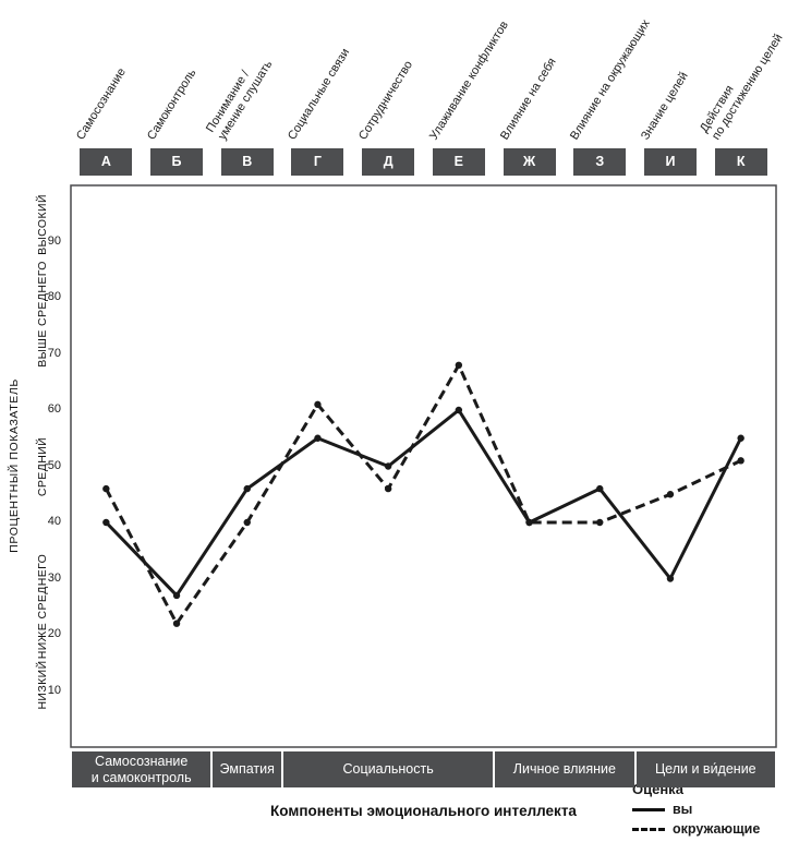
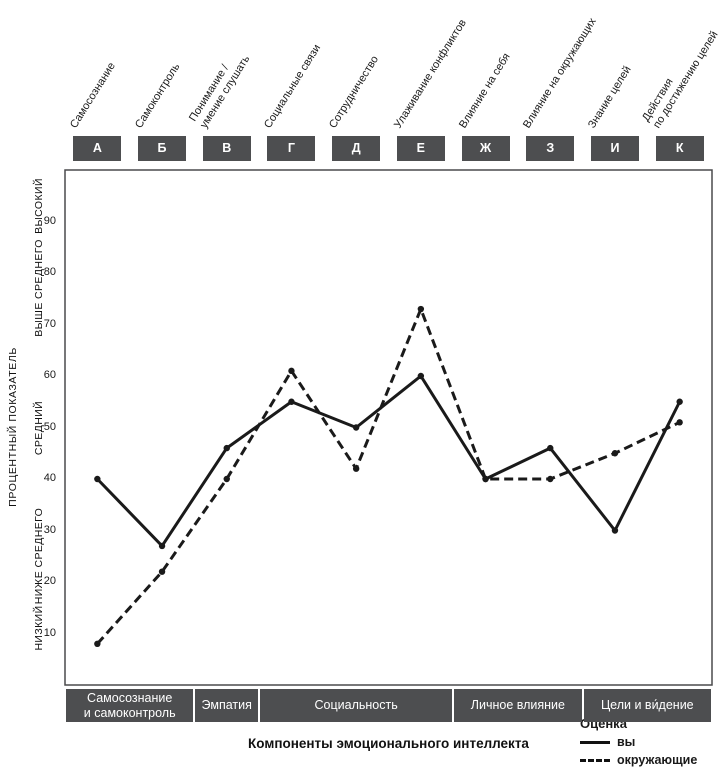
окружающие/А: 46 -> 8
окружающие/Д: 46 -> 42
окружающие/Е: 68 -> 73
